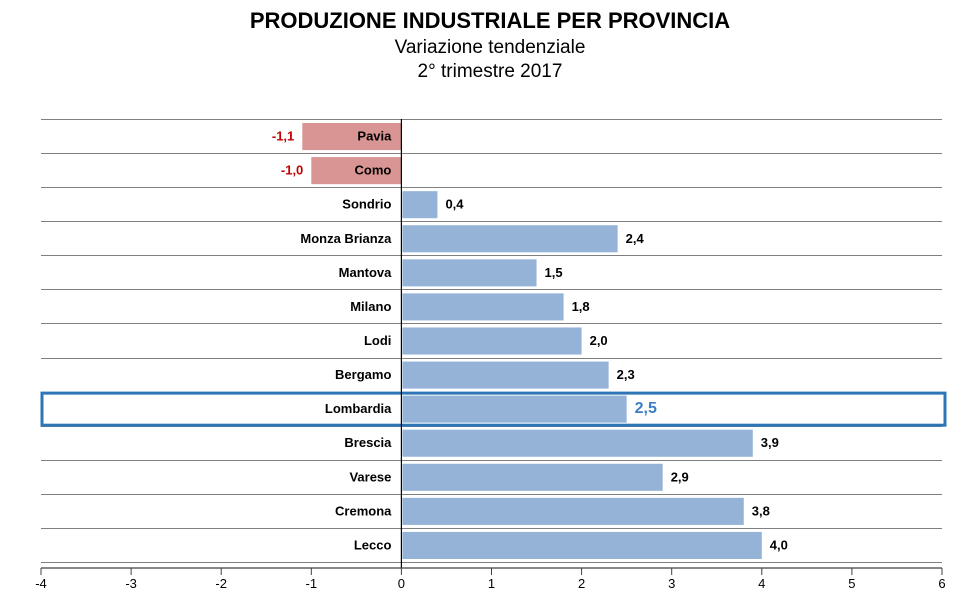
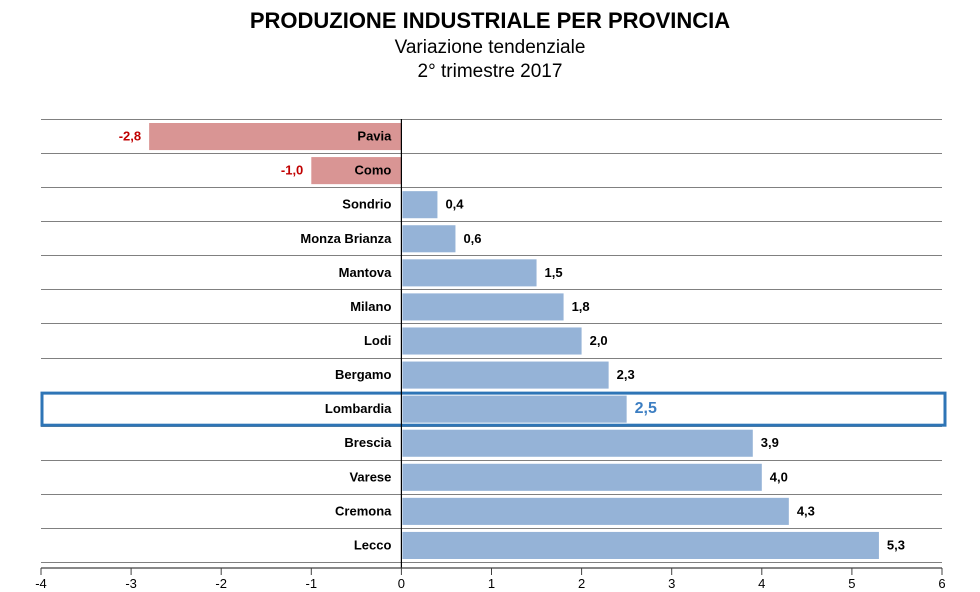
Pavia: -1,1 -> -2,8
Monza Brianza: 2,4 -> 0,6
Varese: 2,9 -> 4,0
Cremona: 3,8 -> 4,3
Lecco: 4,0 -> 5,3
